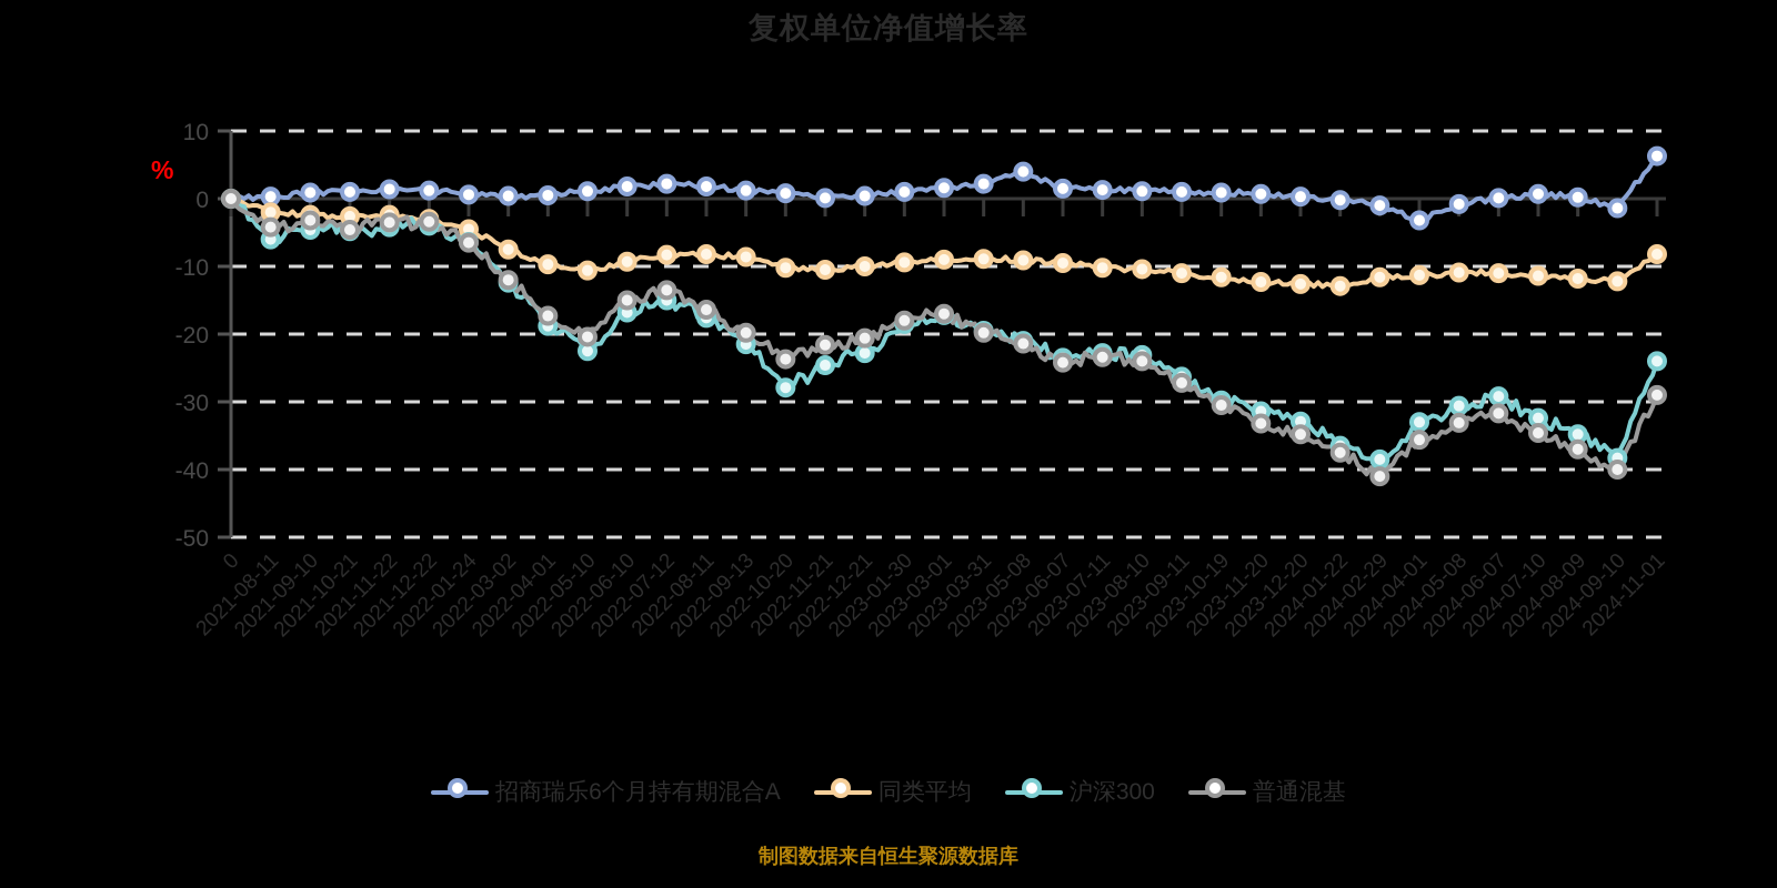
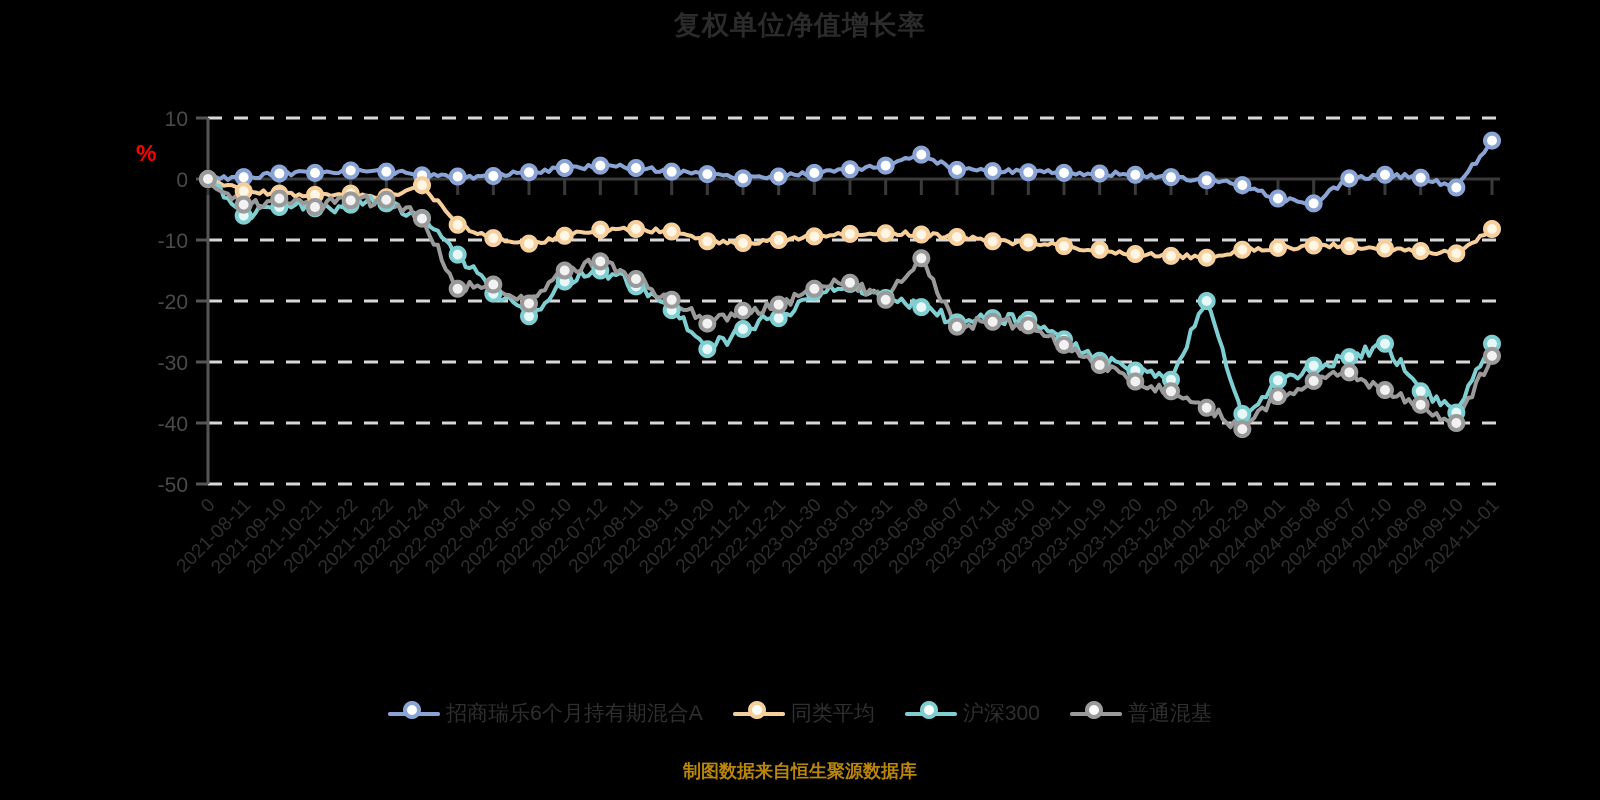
同类平均/2022-01-24: -4 -> -1
普通混基/2022-03-02: -12 -> -18
普通混基/2023-05-08: -21 -> -13
沪深300/2024-01-22: -36 -> -20
招商瑞乐6个月持有期混合A/2024-05-08: -1 -> -4
沪深300/2024-07-10: -32 -> -27
沪深300/2024-11-01: -24 -> -27
